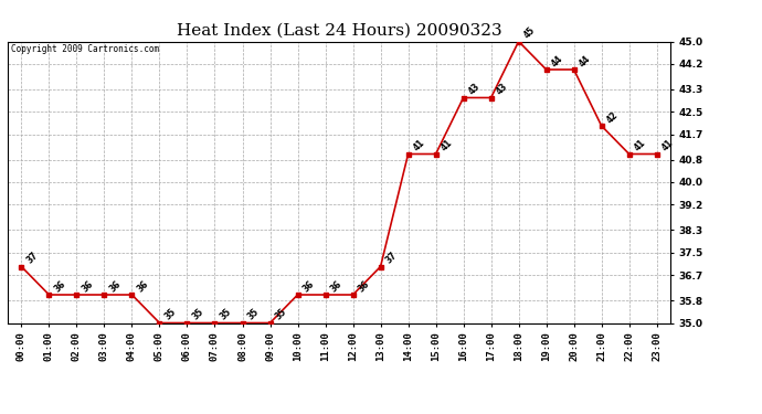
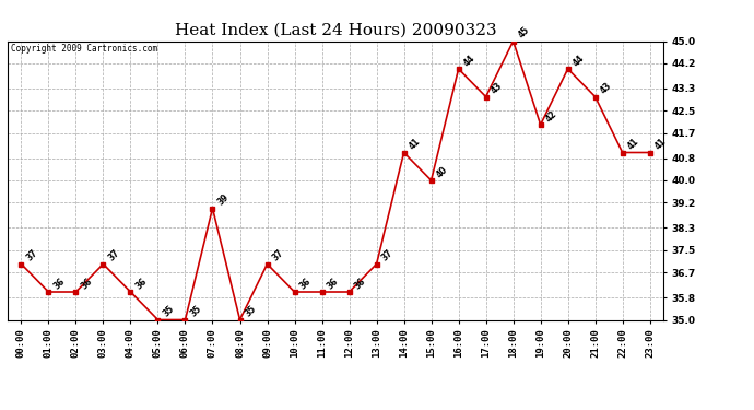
03:00: 36 -> 37
07:00: 35 -> 39
09:00: 35 -> 37
15:00: 41 -> 40
16:00: 43 -> 44
19:00: 44 -> 42
21:00: 42 -> 43
